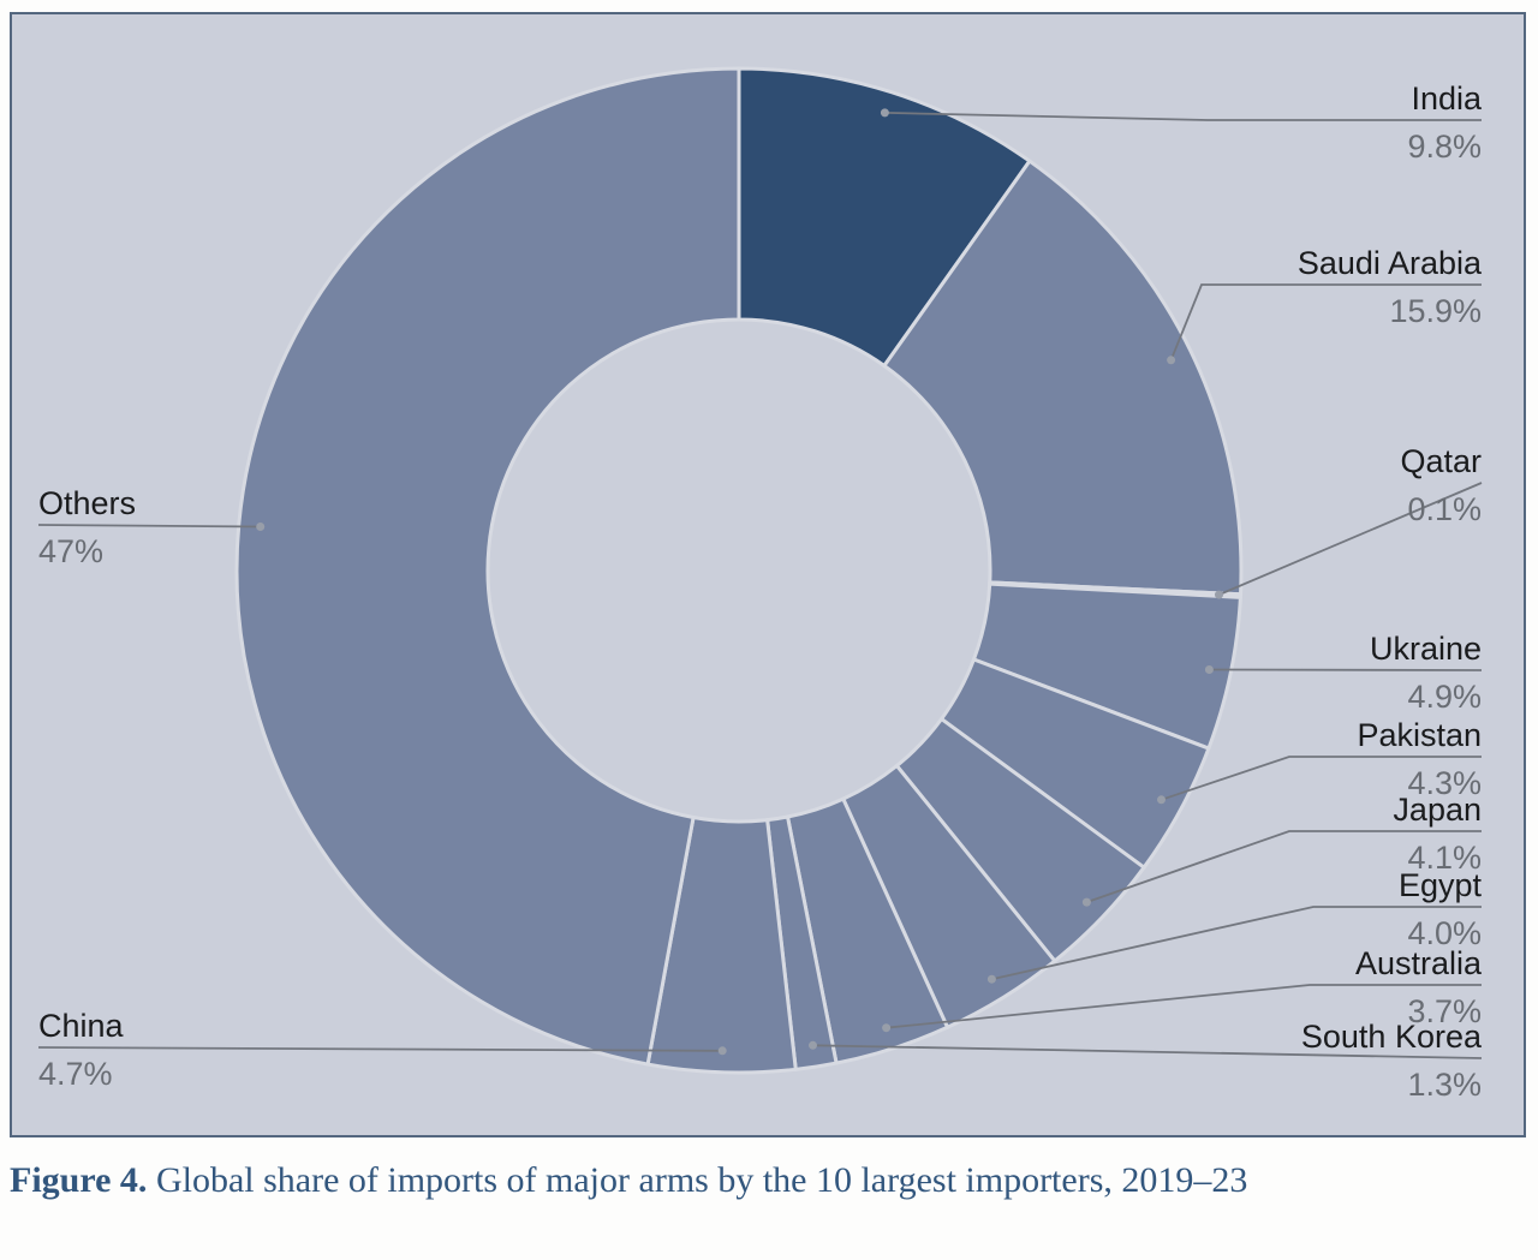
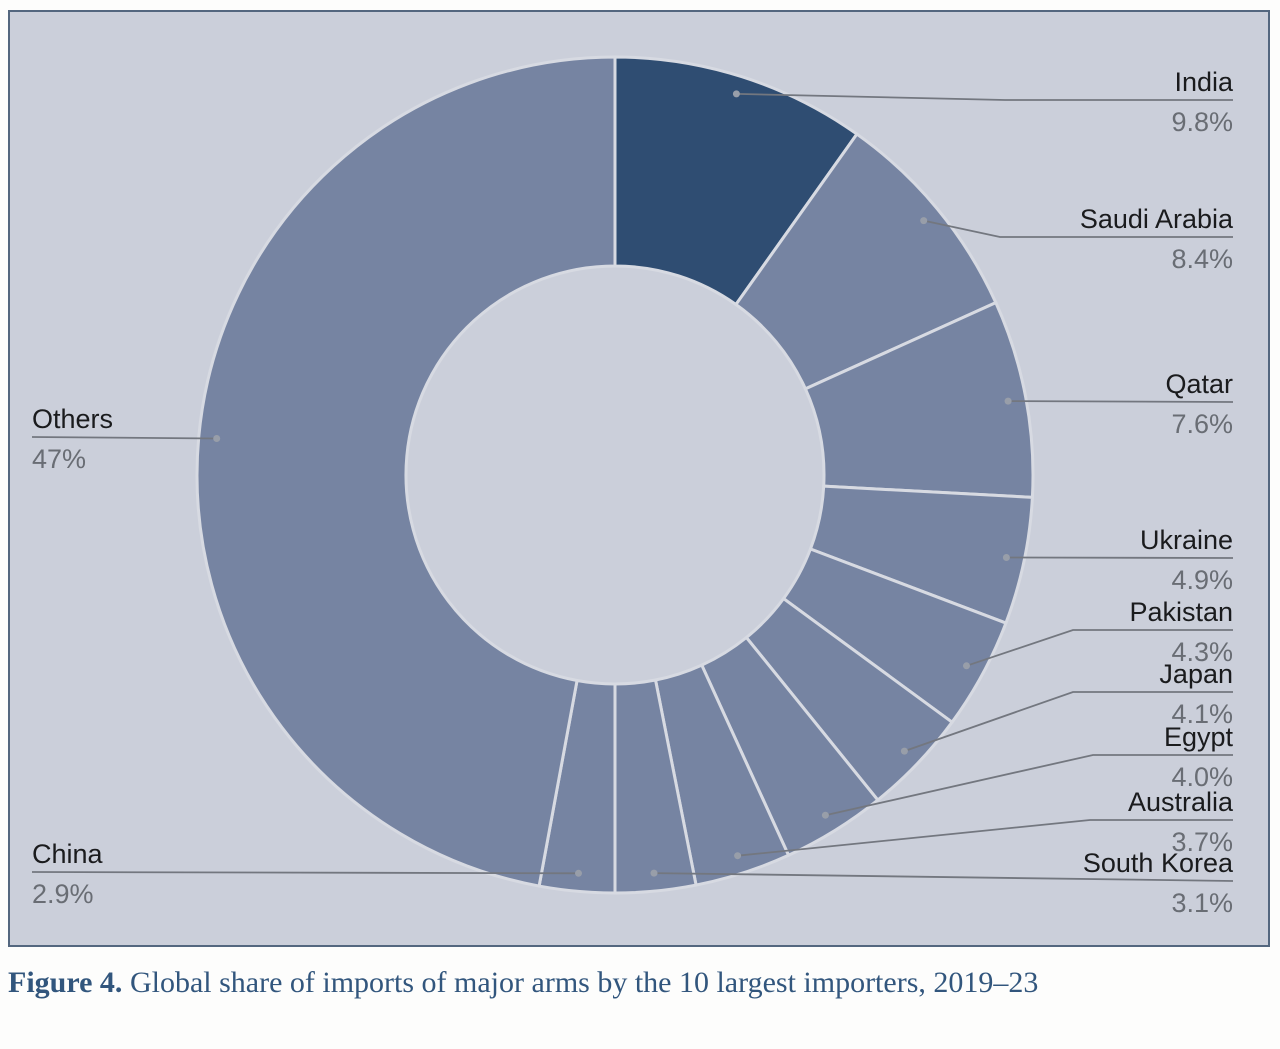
Saudi Arabia: 15.9% -> 8.4%
Qatar: 0.1% -> 7.6%
South Korea: 1.3% -> 3.1%
China: 4.7% -> 2.9%
